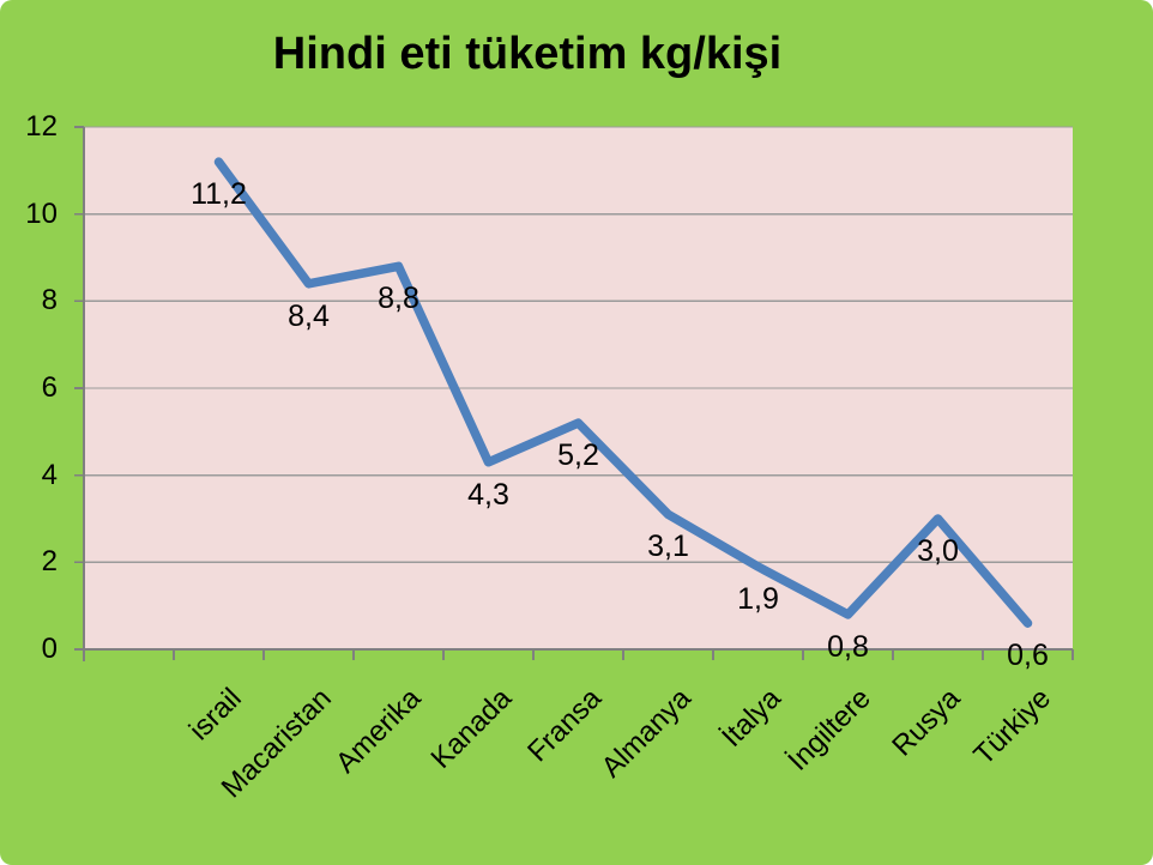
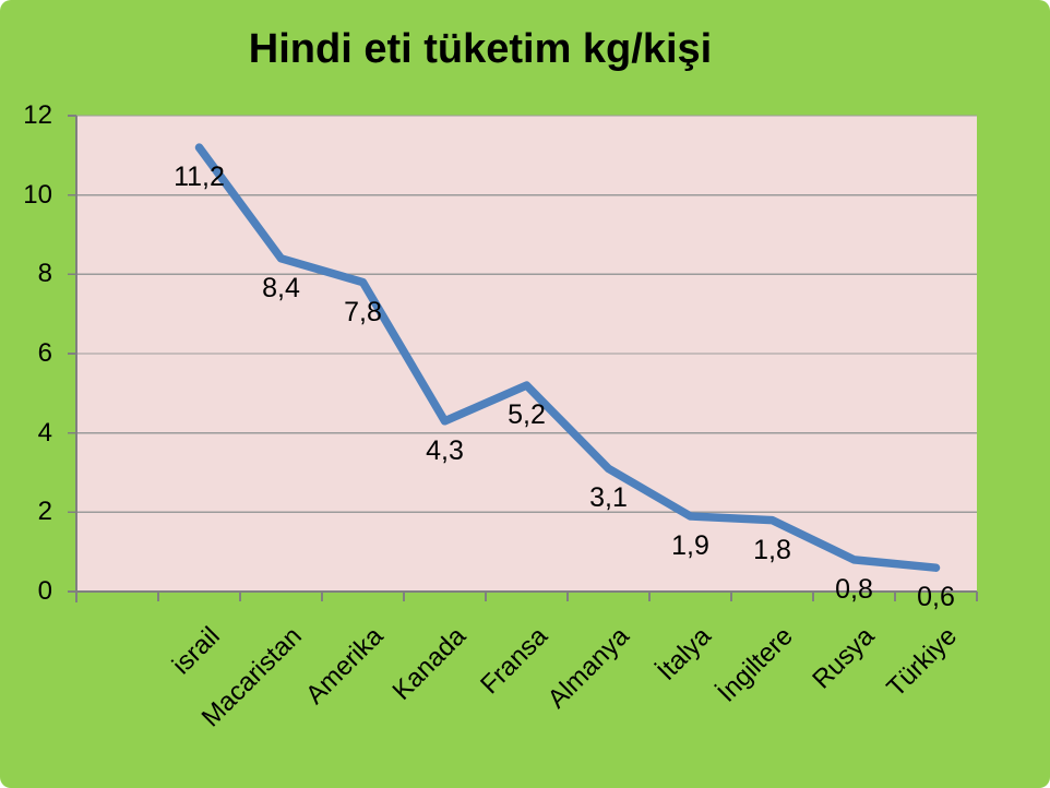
Amerika: 8,8 -> 7,8
İngiltere: 0,8 -> 1,8
Rusya: 3,0 -> 0,8
